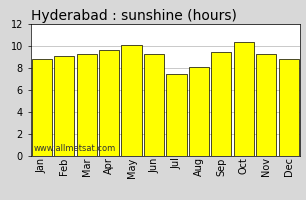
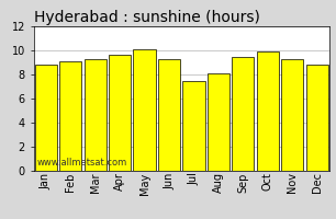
Oct: 10.4 -> 9.9
